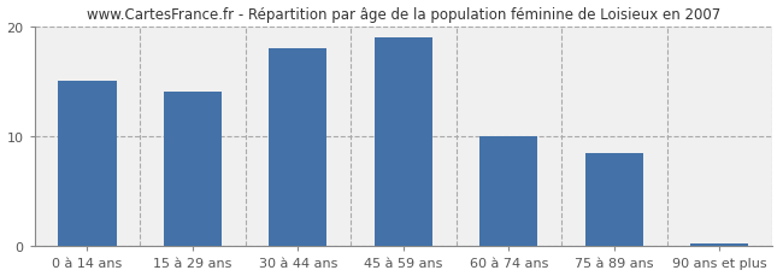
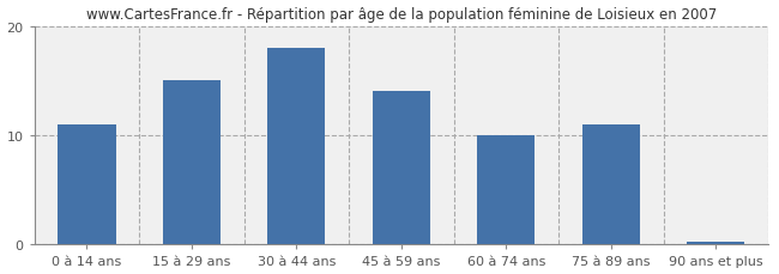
0 à 14 ans: 15.0 -> 11.0
15 à 29 ans: 14.0 -> 15.0
45 à 59 ans: 19.0 -> 14.0
75 à 89 ans: 8.5 -> 11.0
